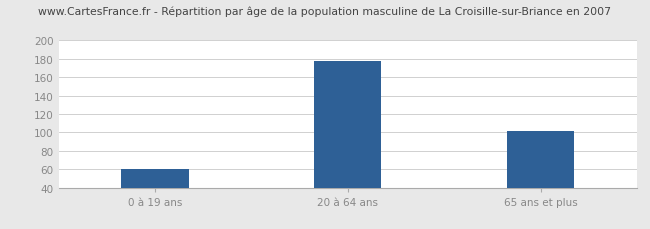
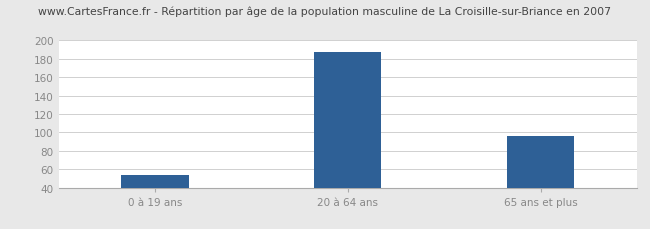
0 à 19 ans: 60 -> 54
20 à 64 ans: 178 -> 187
65 ans et plus: 102 -> 96
